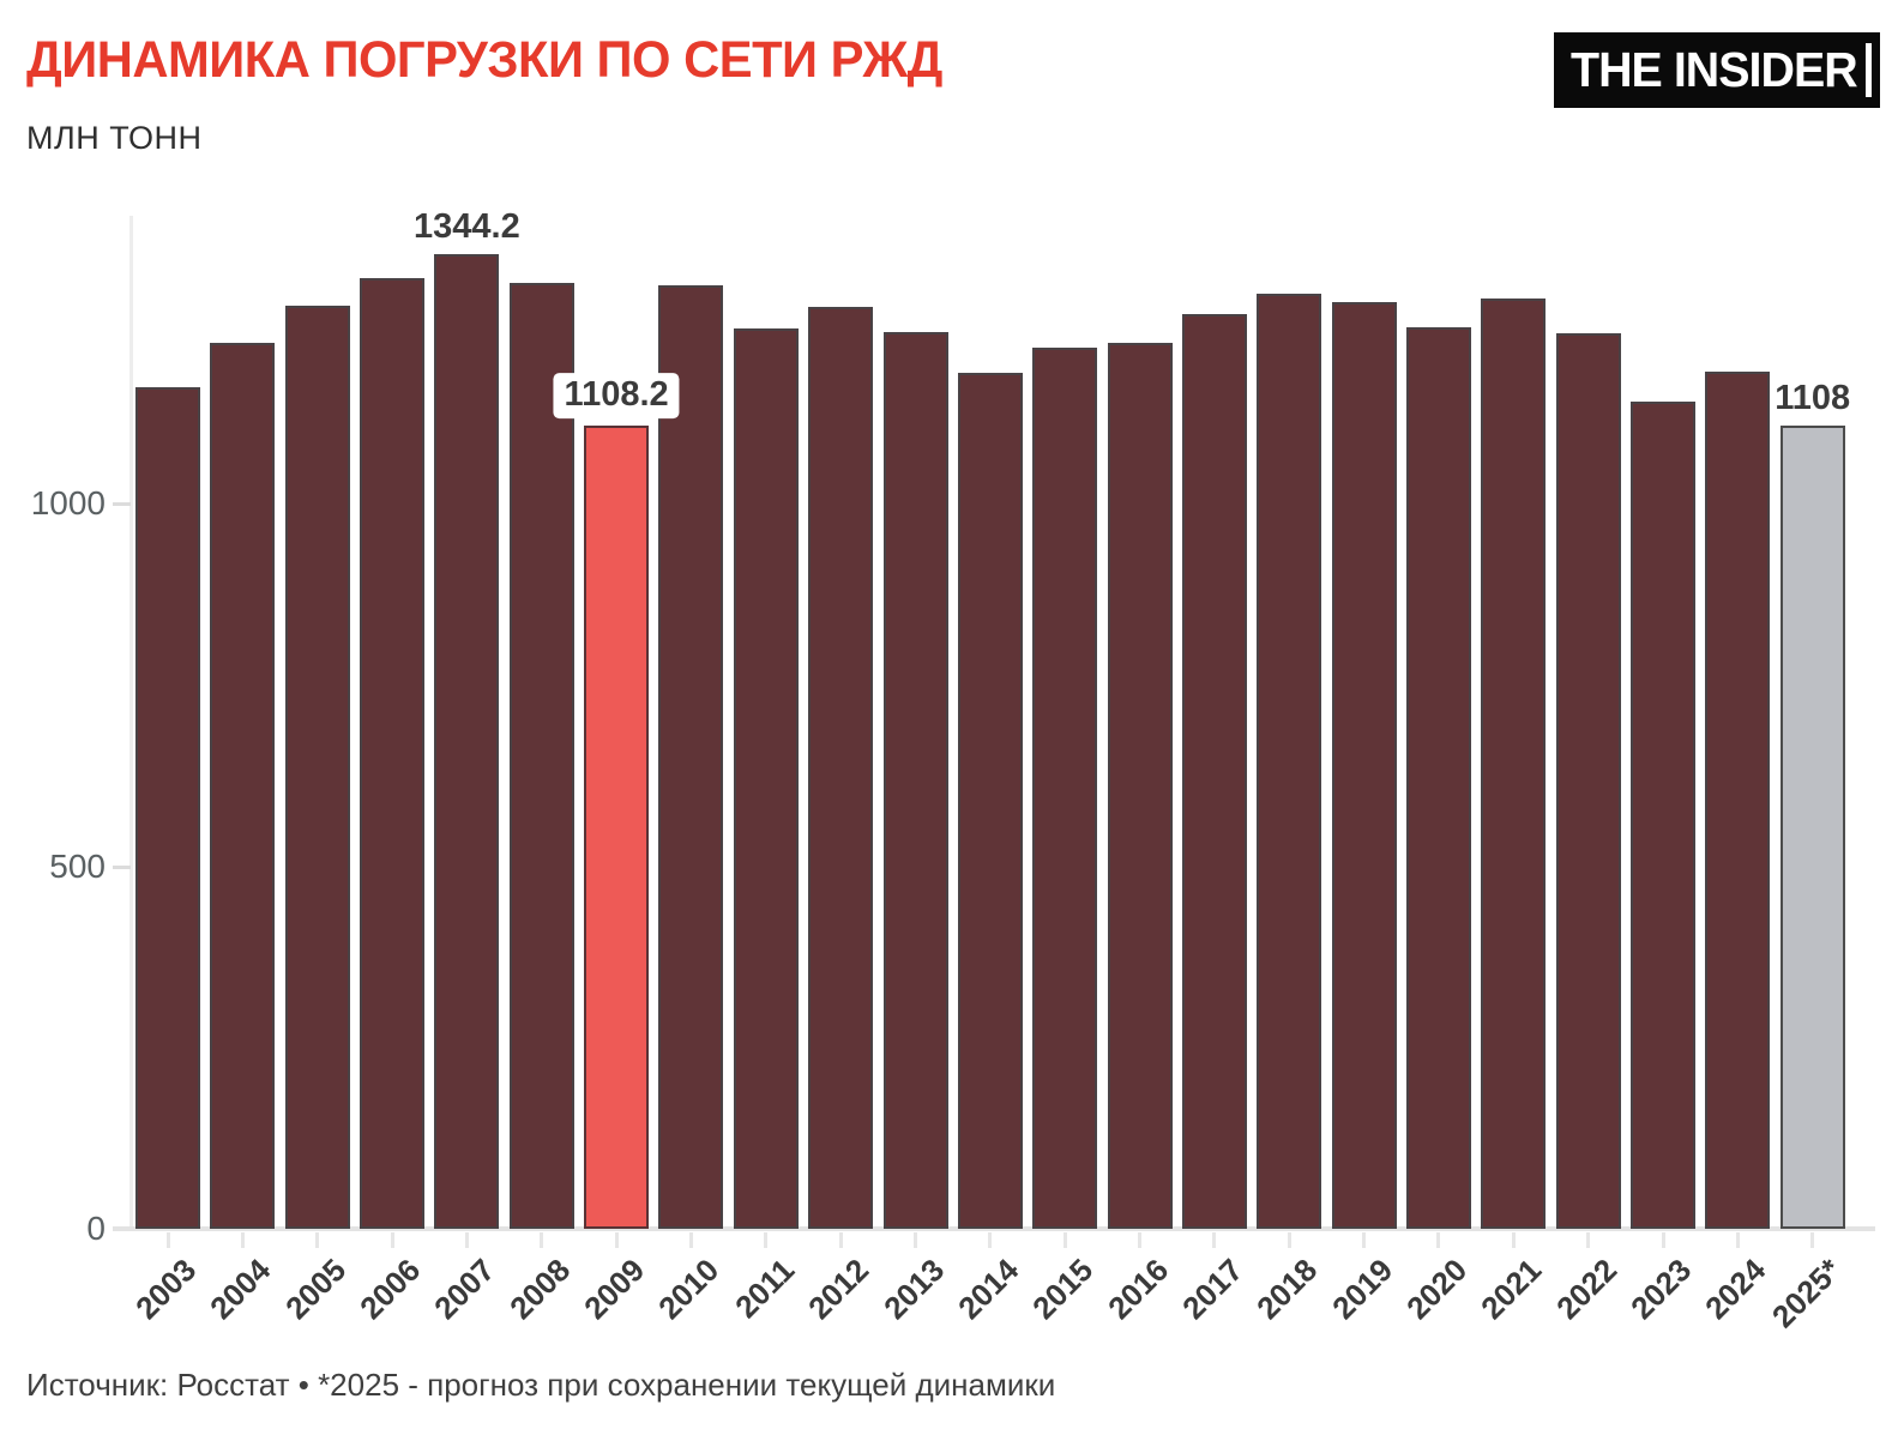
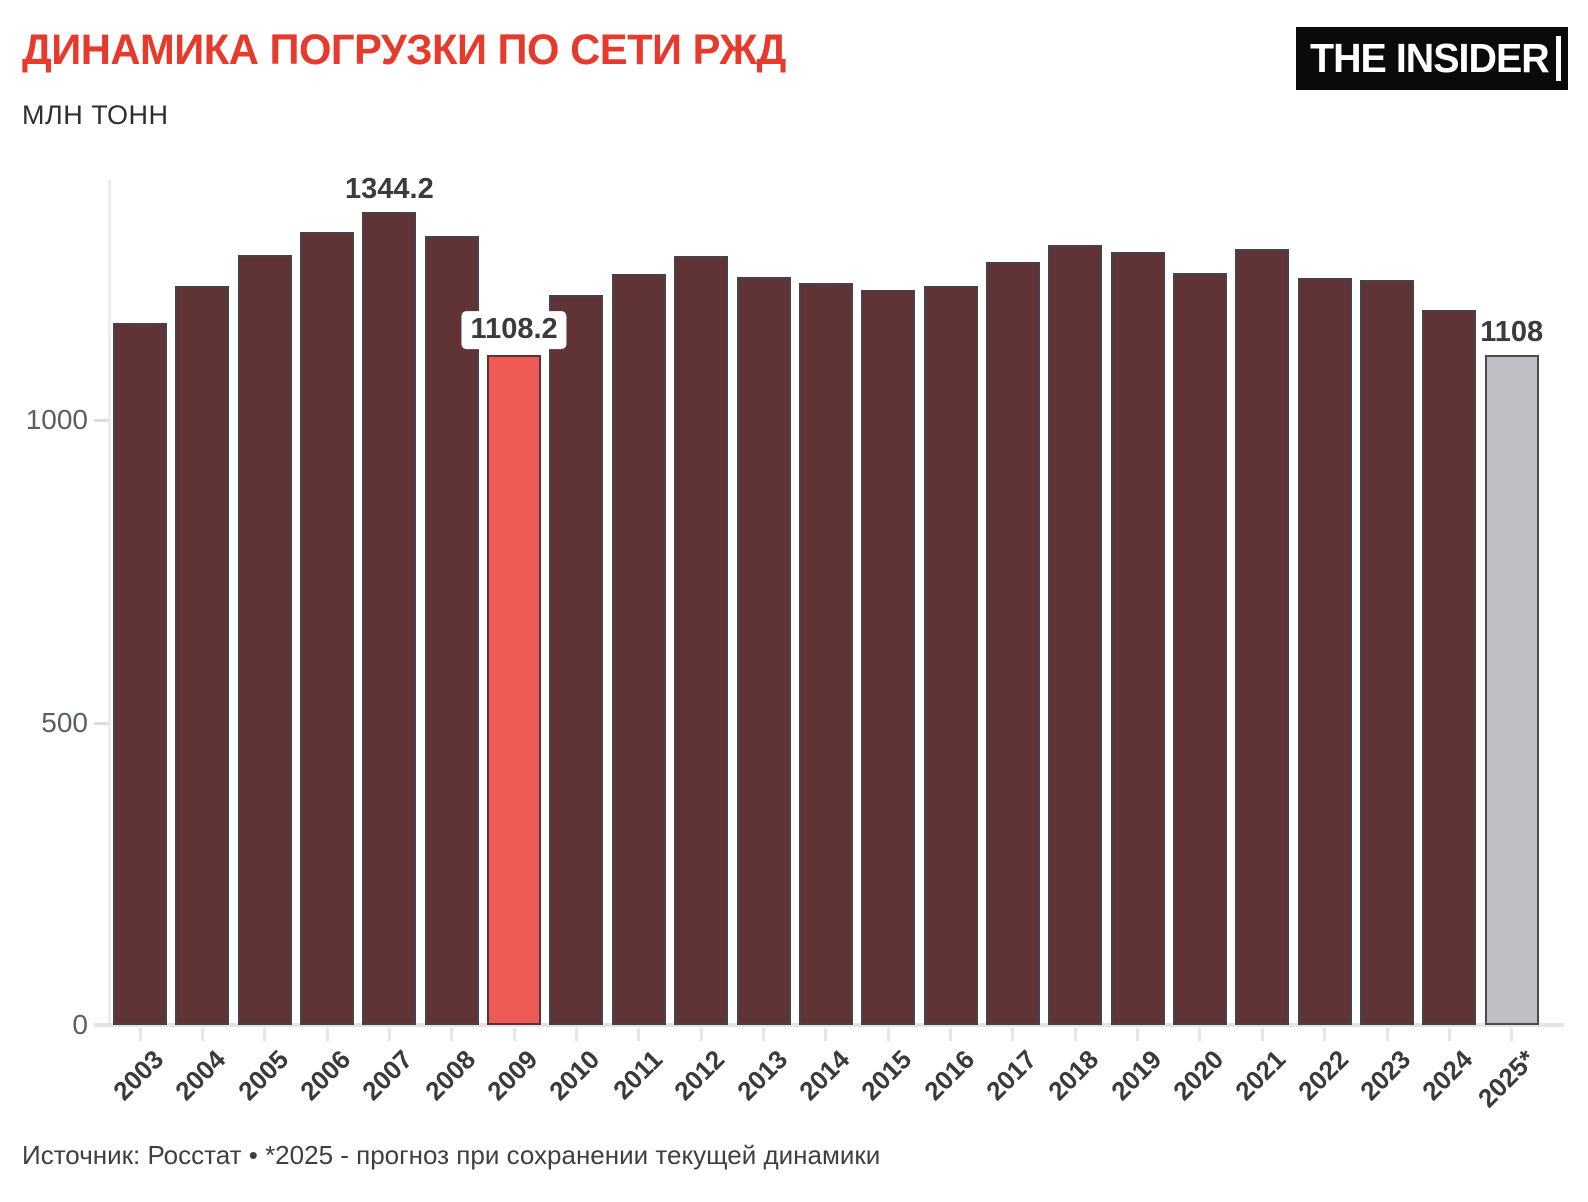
2010: 1300 -> 1210
2014: 1180 -> 1230
2023: 1140 -> 1230
